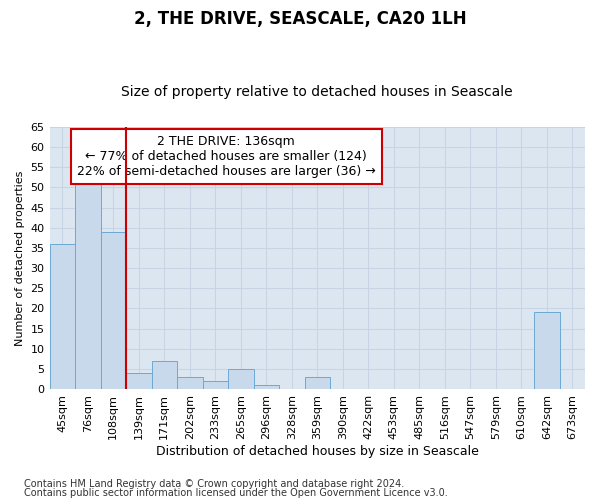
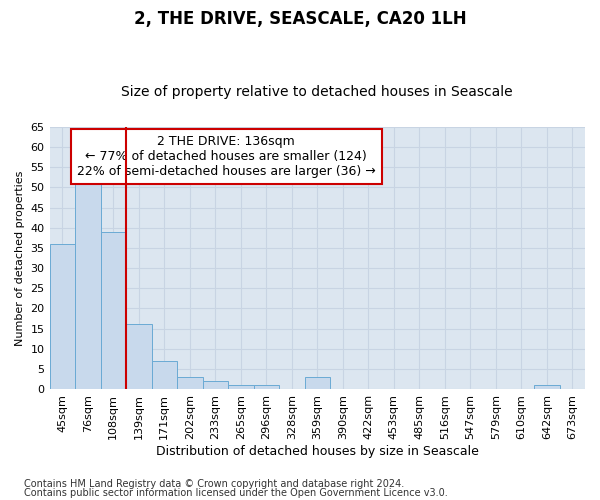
139sqm: 4 -> 16
265sqm: 5 -> 1
642sqm: 19 -> 1
